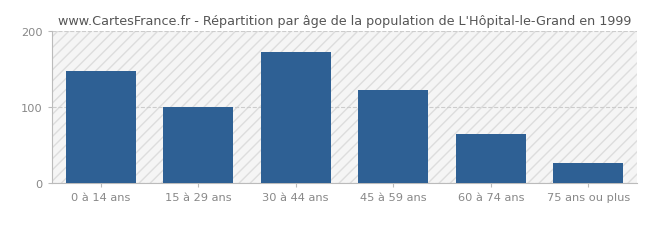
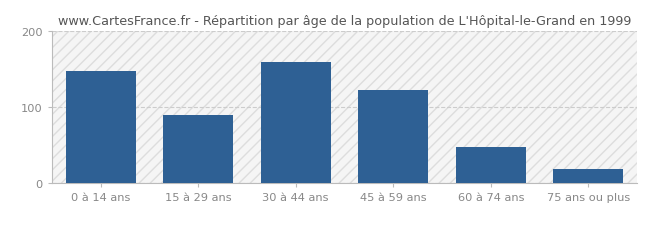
15 à 29 ans: 100 -> 90
30 à 44 ans: 172 -> 160
60 à 74 ans: 64 -> 48
75 ans ou plus: 26 -> 18
